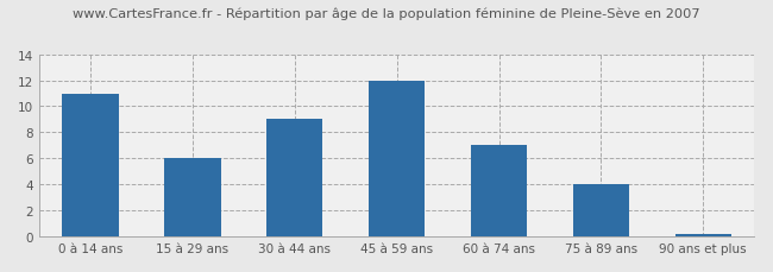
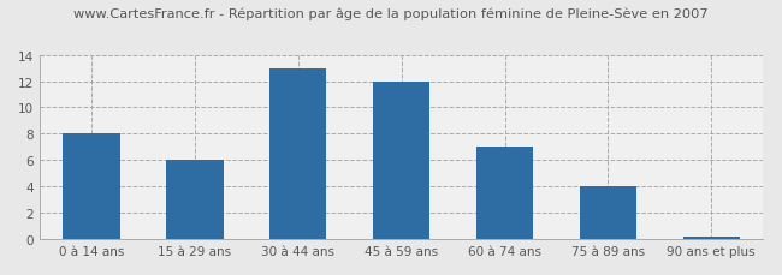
0 à 14 ans: 11.0 -> 8.0
30 à 44 ans: 9.0 -> 13.0
